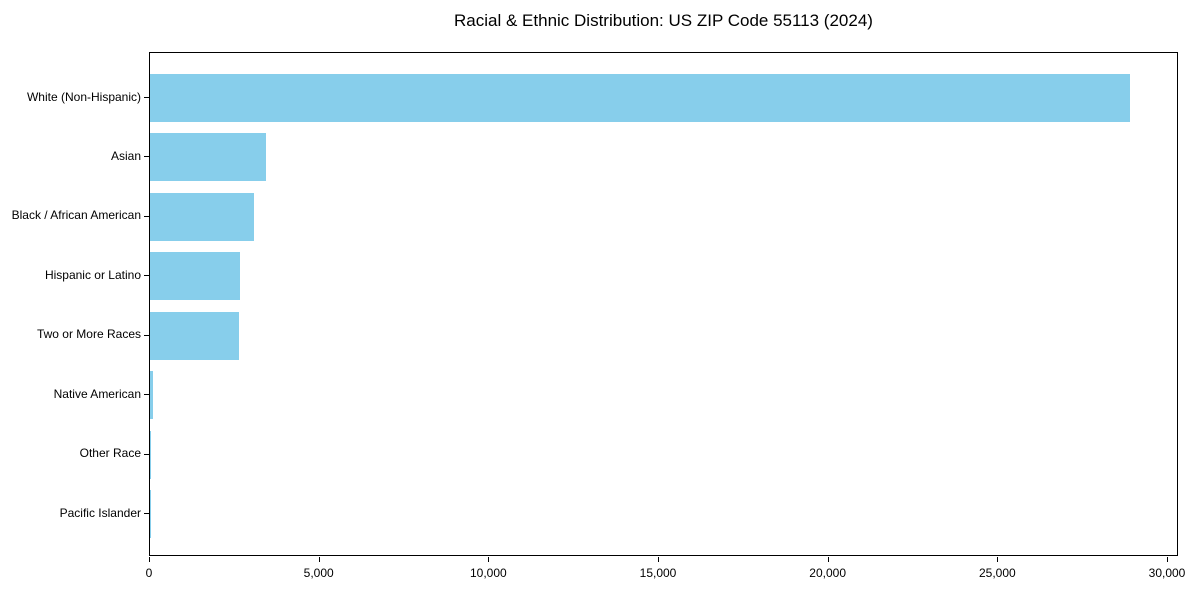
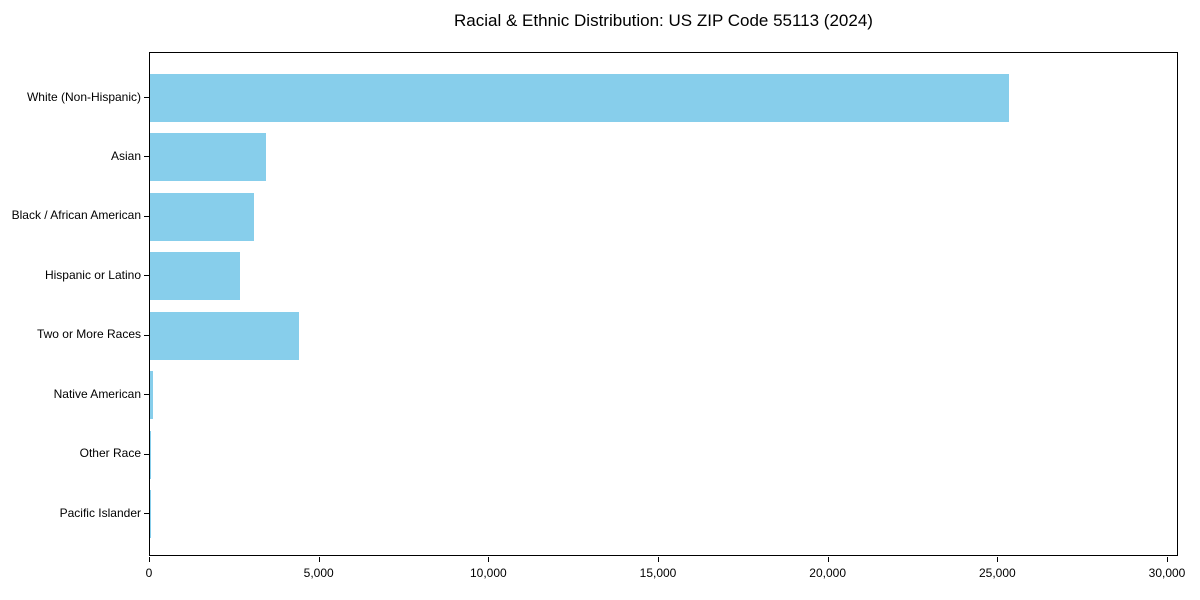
White (Non-Hispanic): 28900 -> 25300
Two or More Races: 2600 -> 4400
